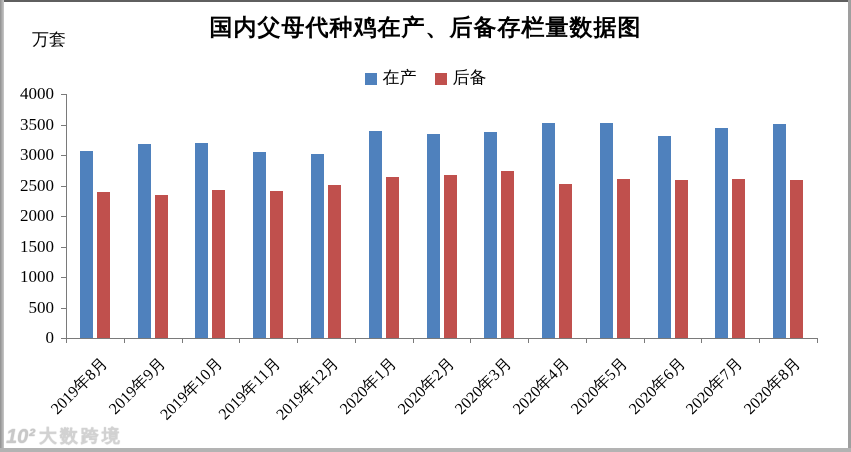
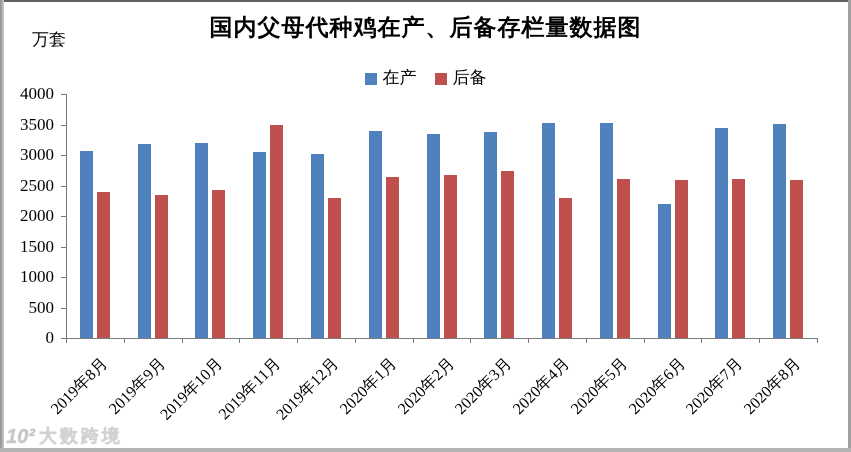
后备/2019年11月: 2400 -> 3500
后备/2019年12月: 2500 -> 2300
后备/2020年4月: 2500 -> 2300
在产/2020年6月: 3300 -> 2200
